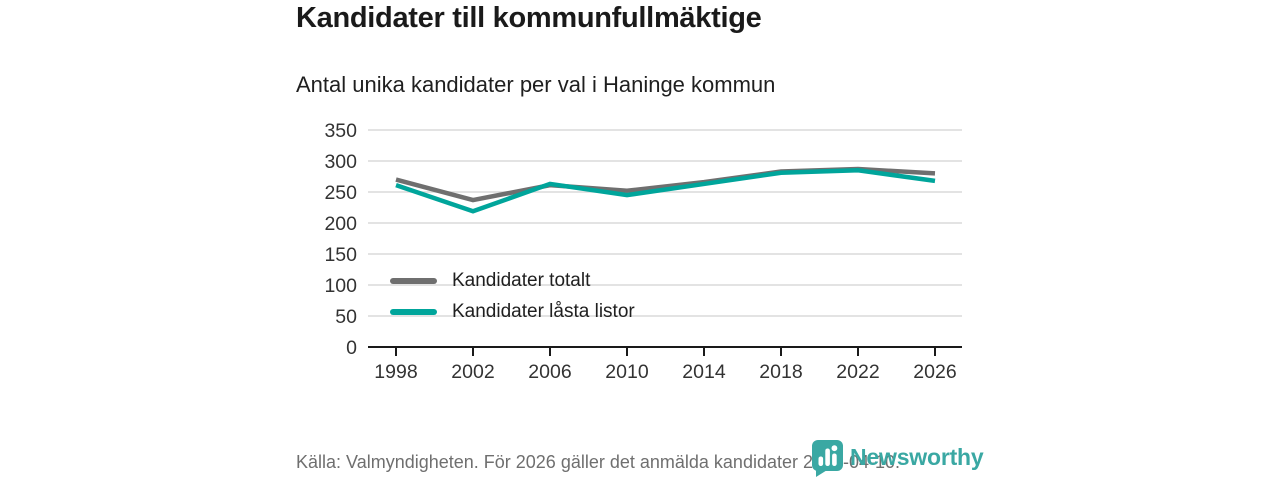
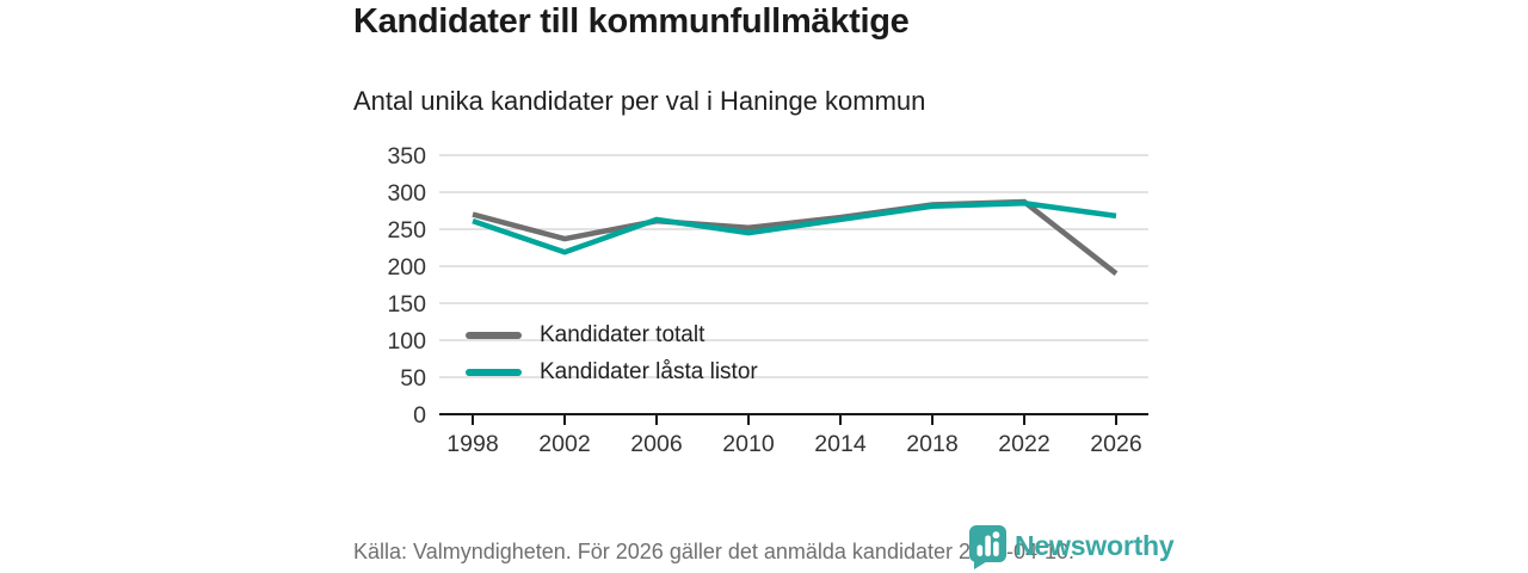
Kandidater totalt/2026: 280 -> 190
